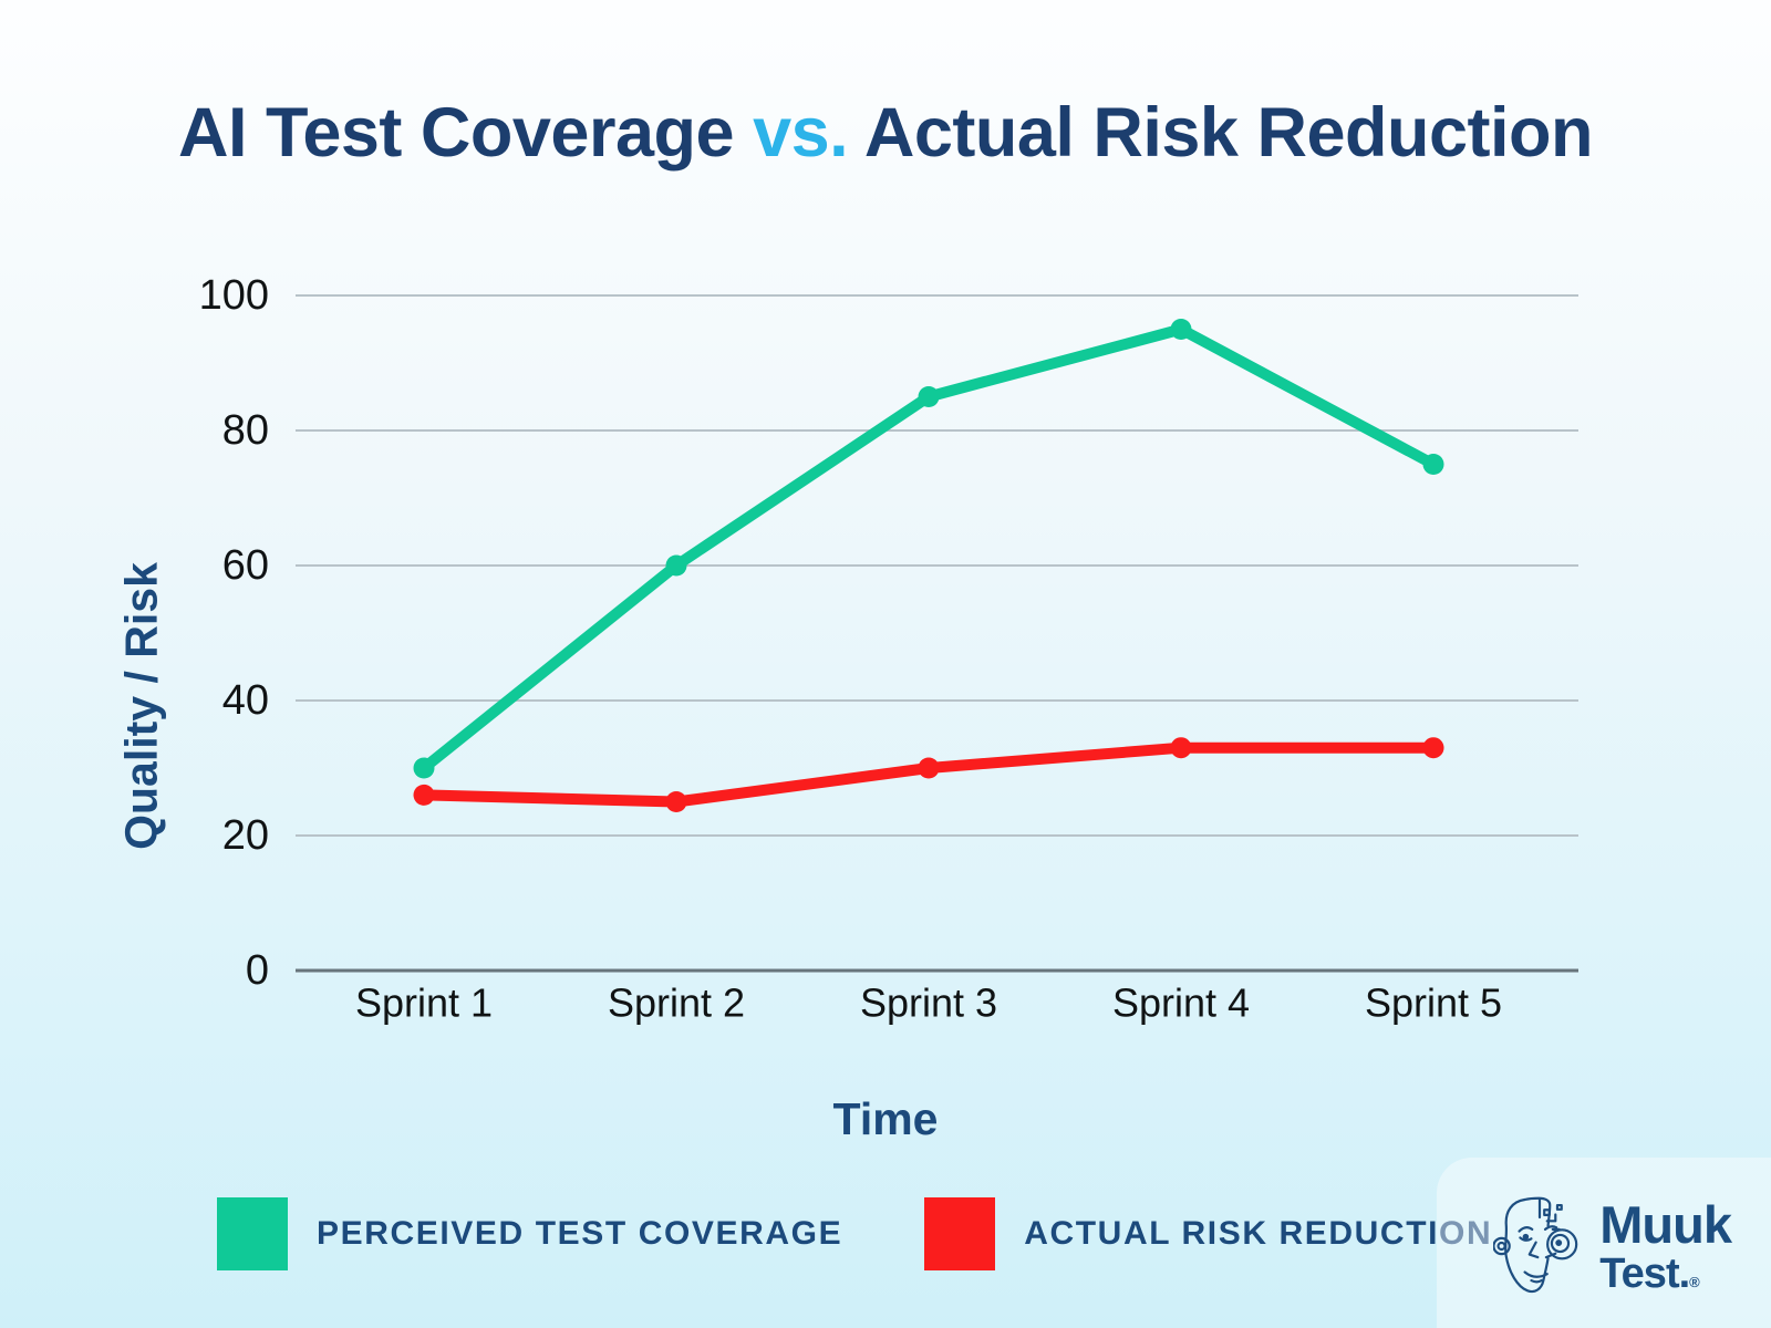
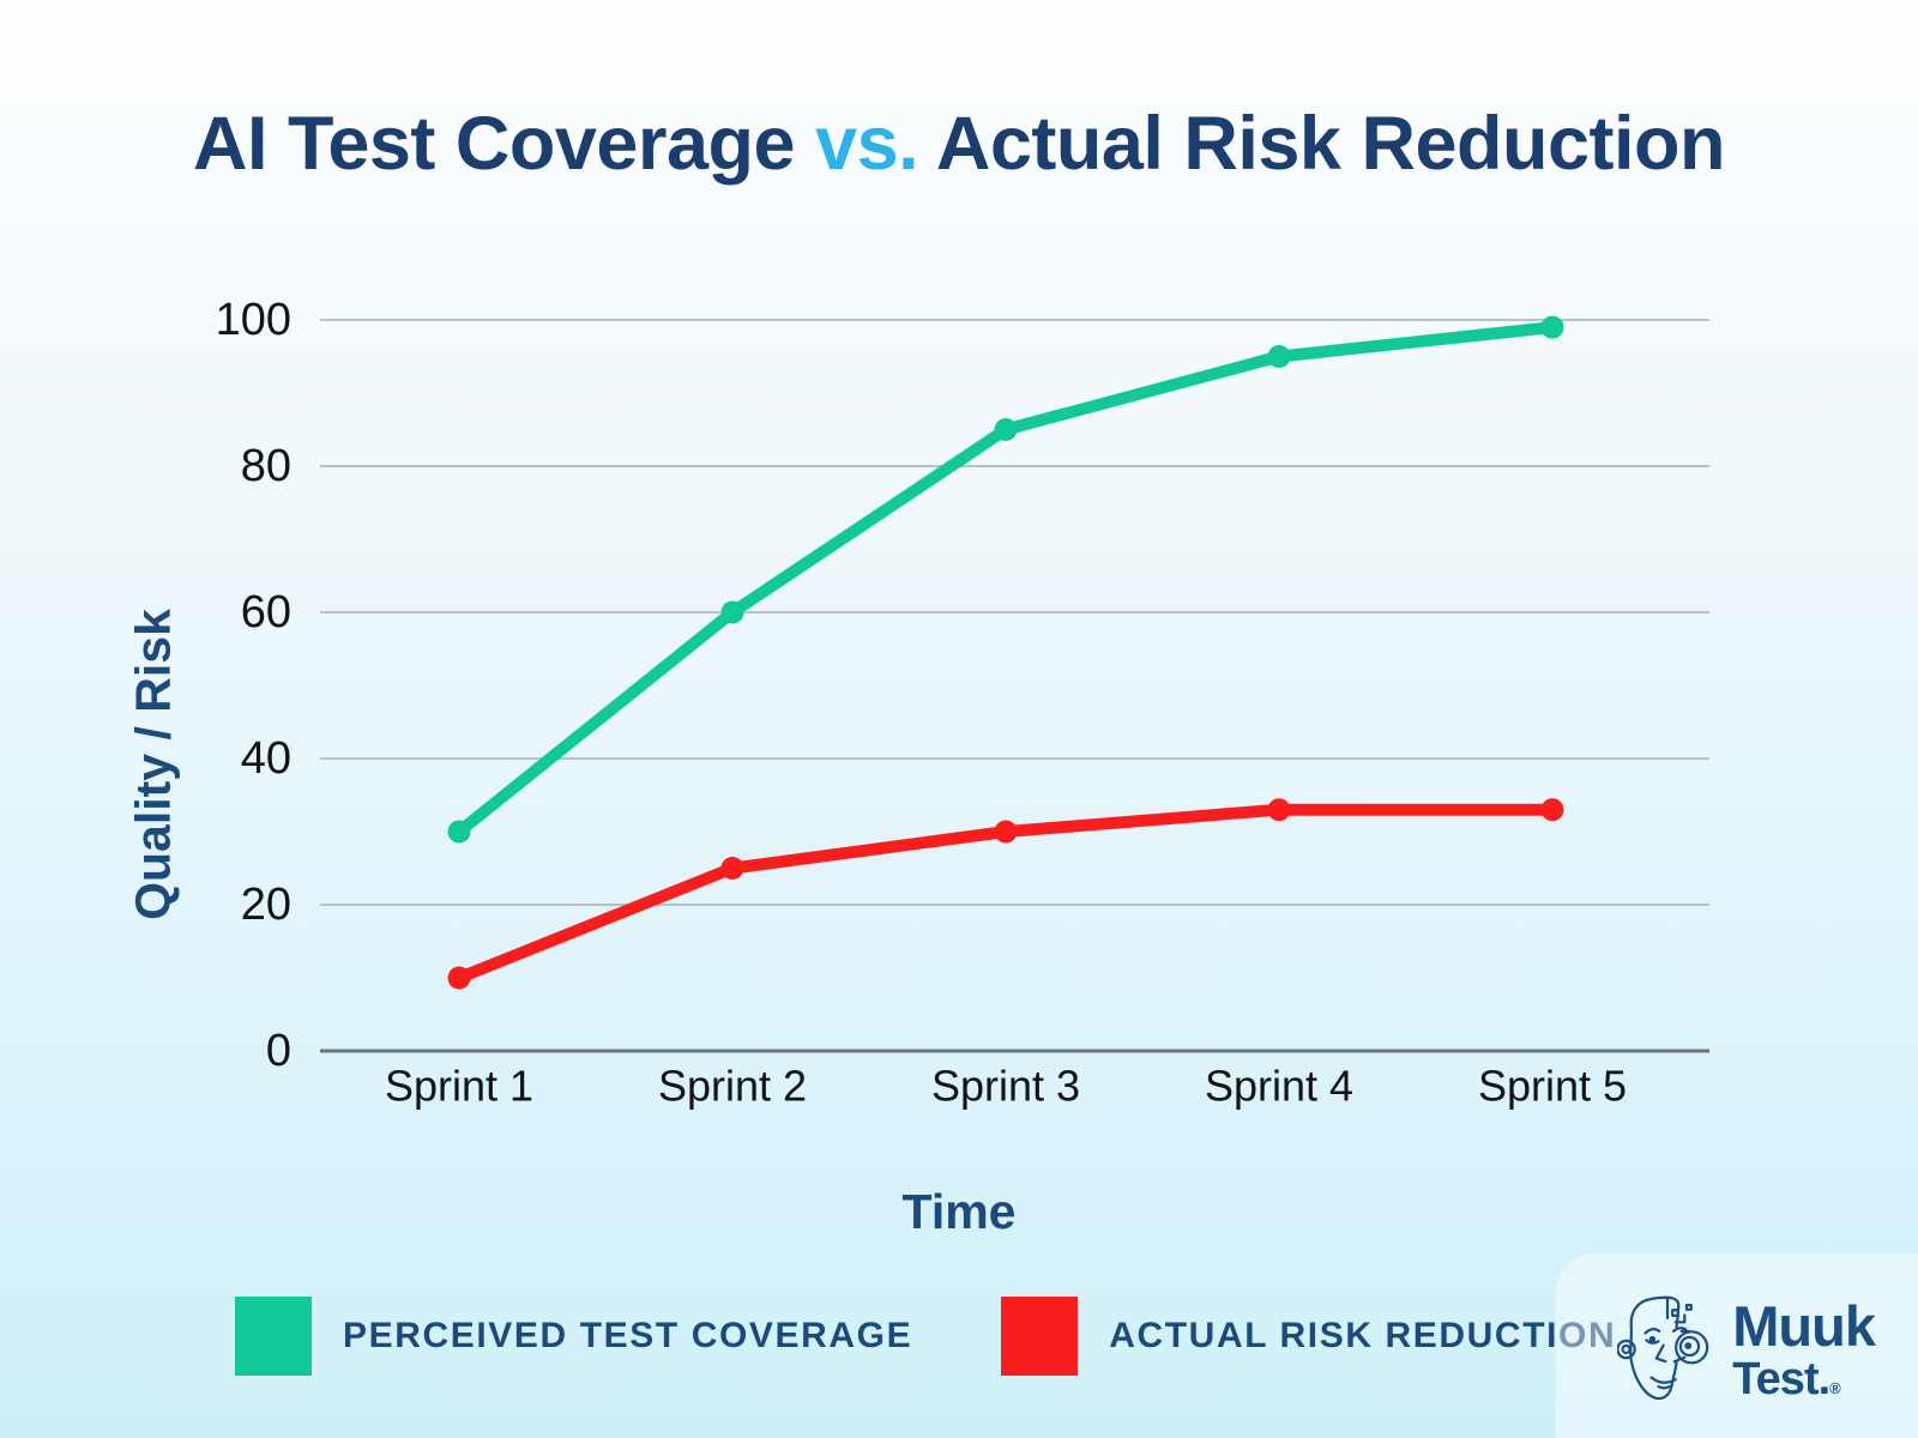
ACTUAL RISK REDUCTION/Sprint 1: 26 -> 10
PERCEIVED TEST COVERAGE/Sprint 5: 75 -> 99
